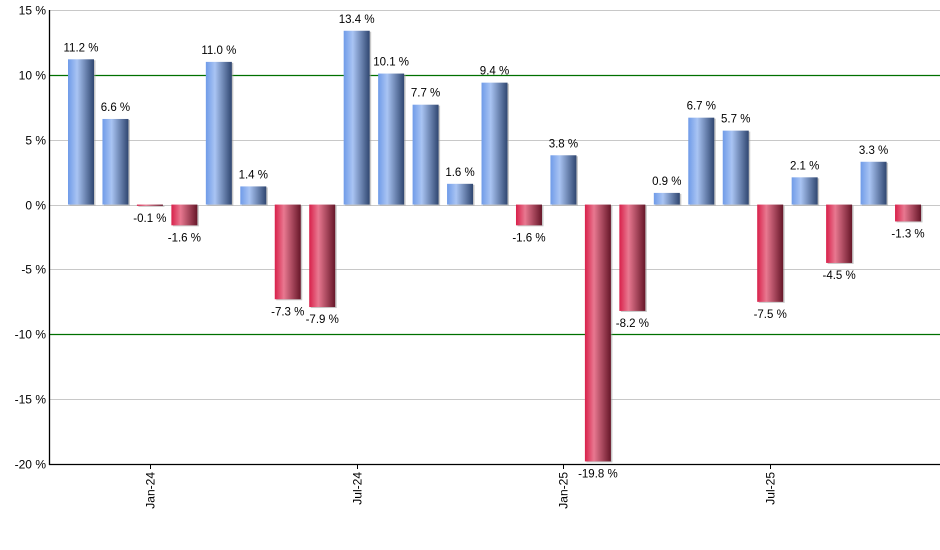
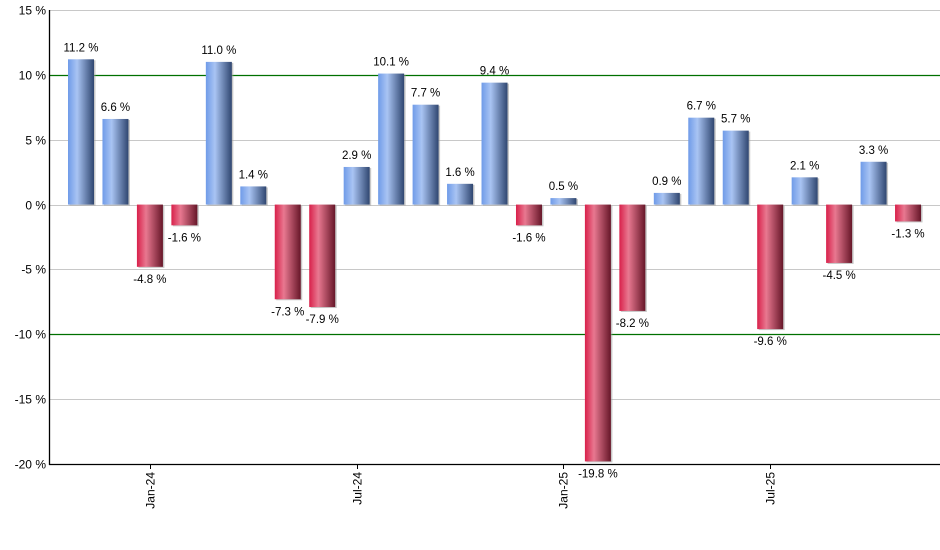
Jan-24: -0.1 -> -4.8
Jul-24: 13.4 -> 2.9
Jan-25: 3.8 -> 0.5
Jul-25: -7.5 -> -9.6
